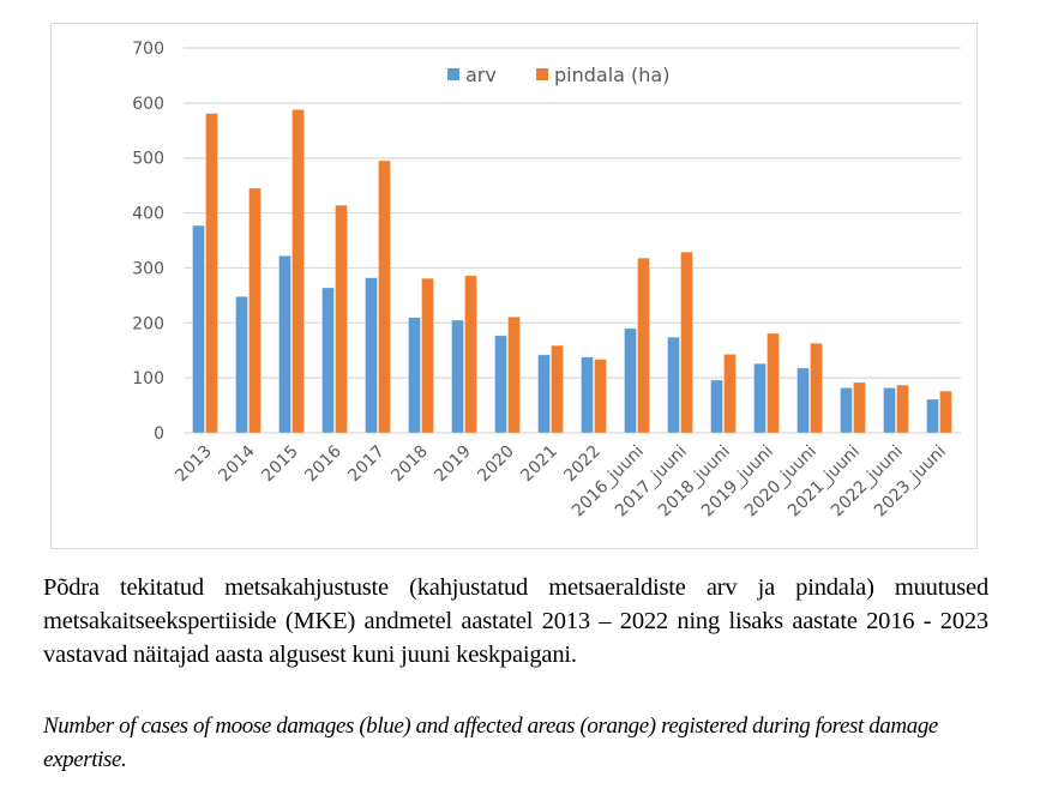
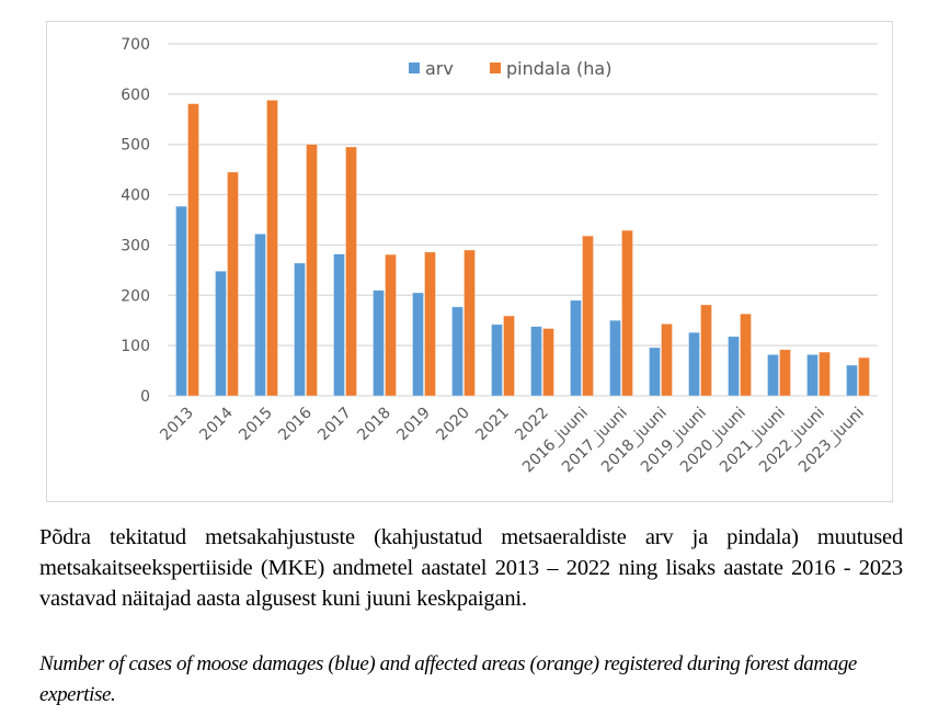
pindala (ha)/2016: 410 -> 500
pindala (ha)/2020: 210 -> 290
arv/2017_juuni: 170 -> 150
